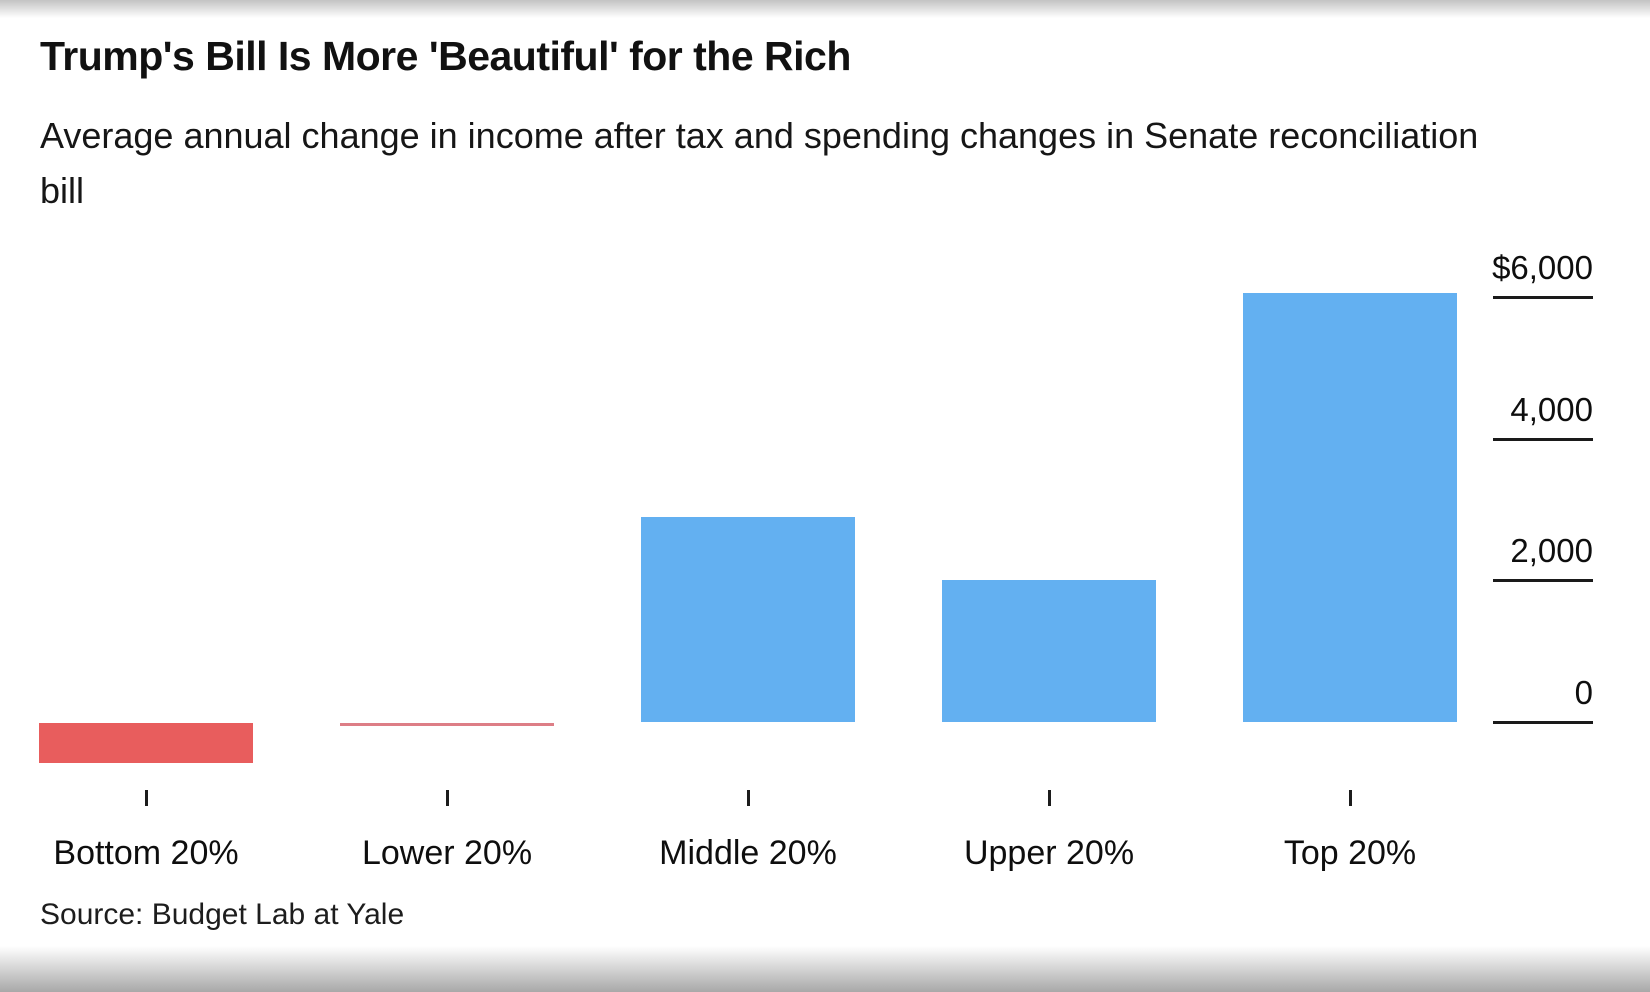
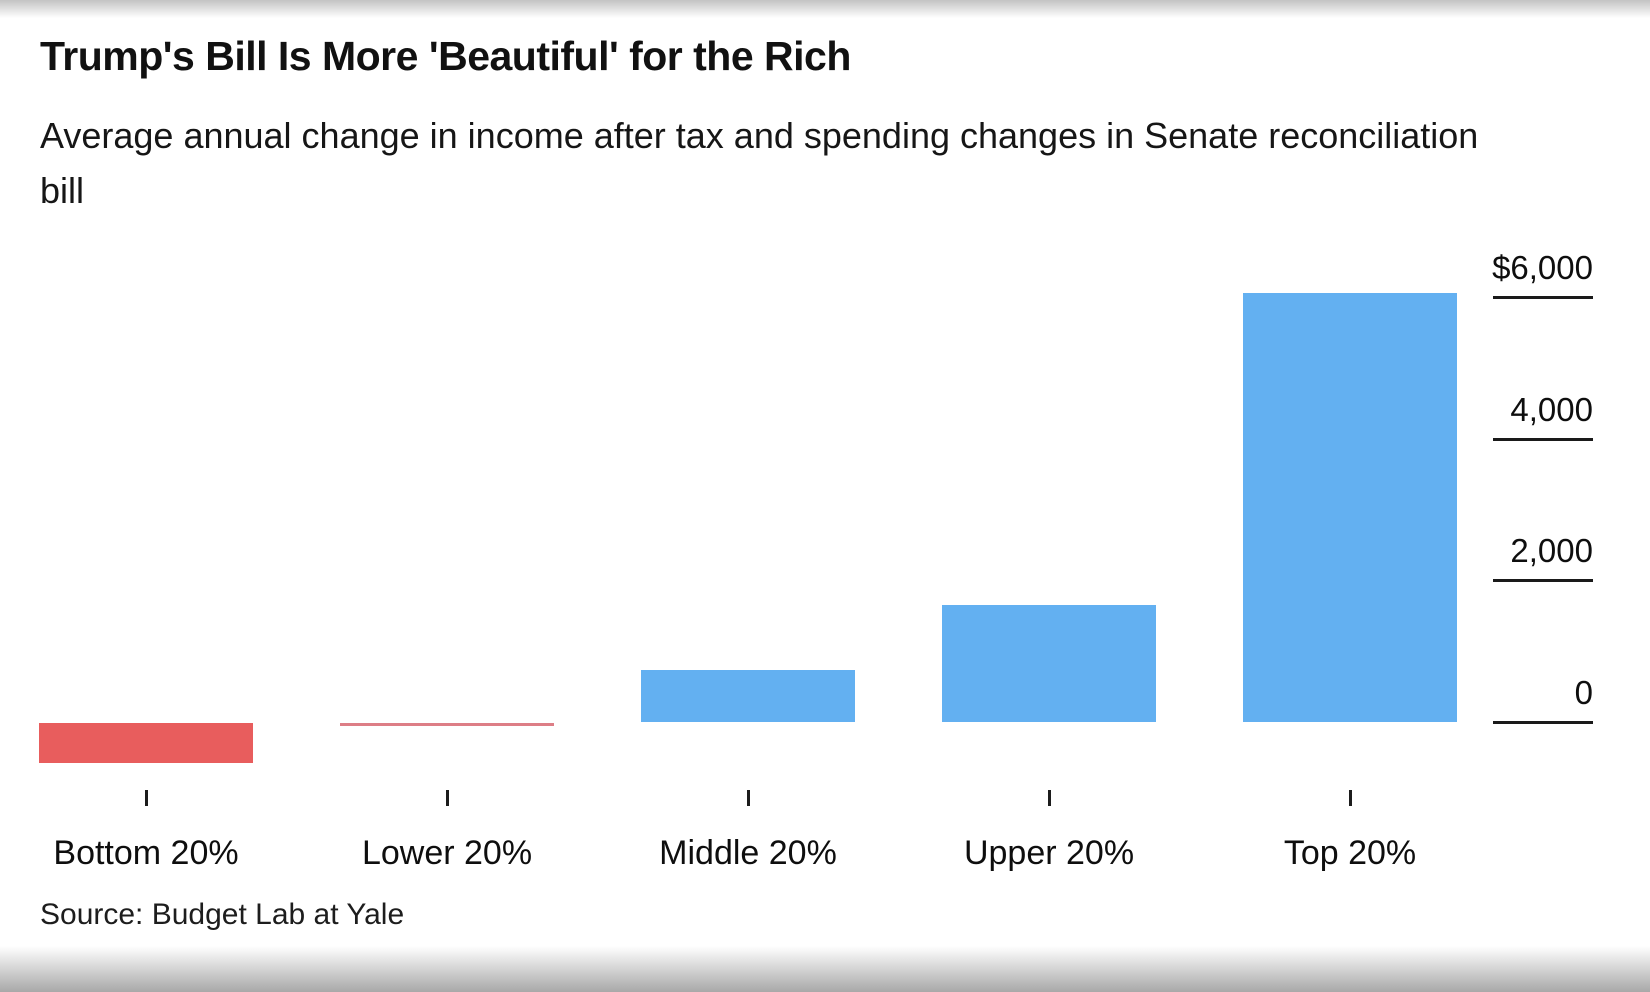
Middle 20%: $2900 -> $700
Upper 20%: $2000 -> $1600
